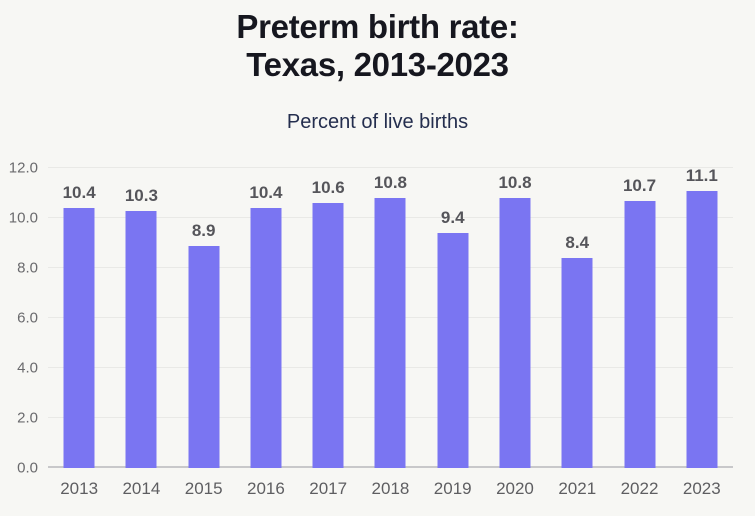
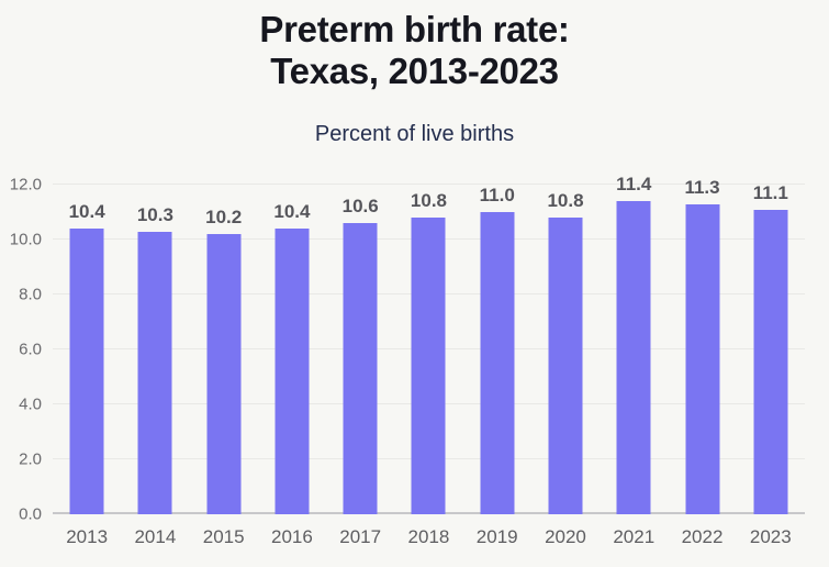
2015: 8.9 -> 10.2
2019: 9.4 -> 11.0
2021: 8.4 -> 11.4
2022: 10.7 -> 11.3
